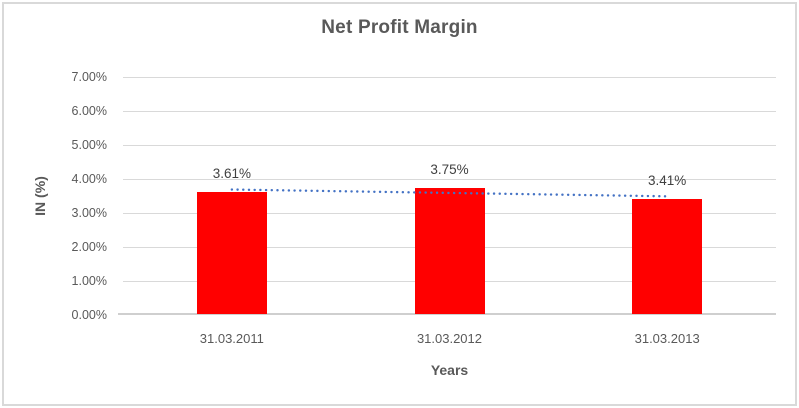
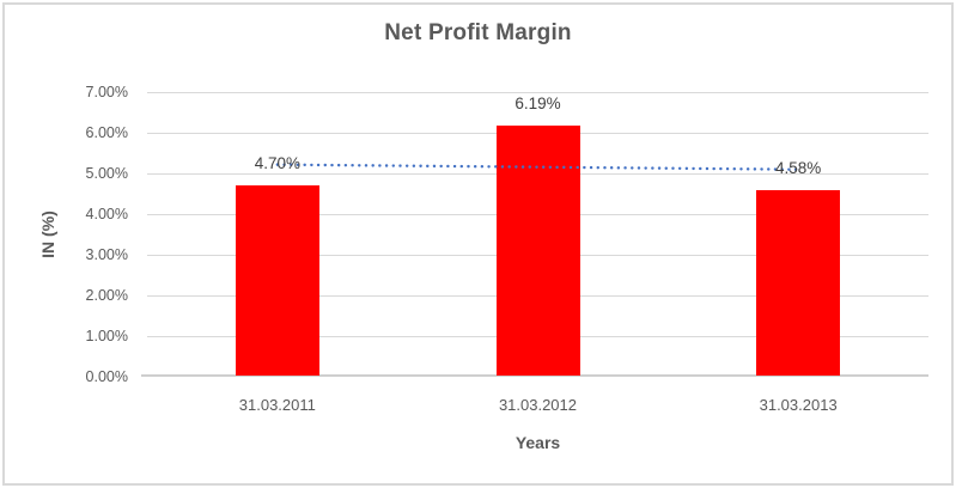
31.03.2011: 3.61% -> 4.70%
31.03.2012: 3.75% -> 6.19%
31.03.2013: 3.41% -> 4.58%
